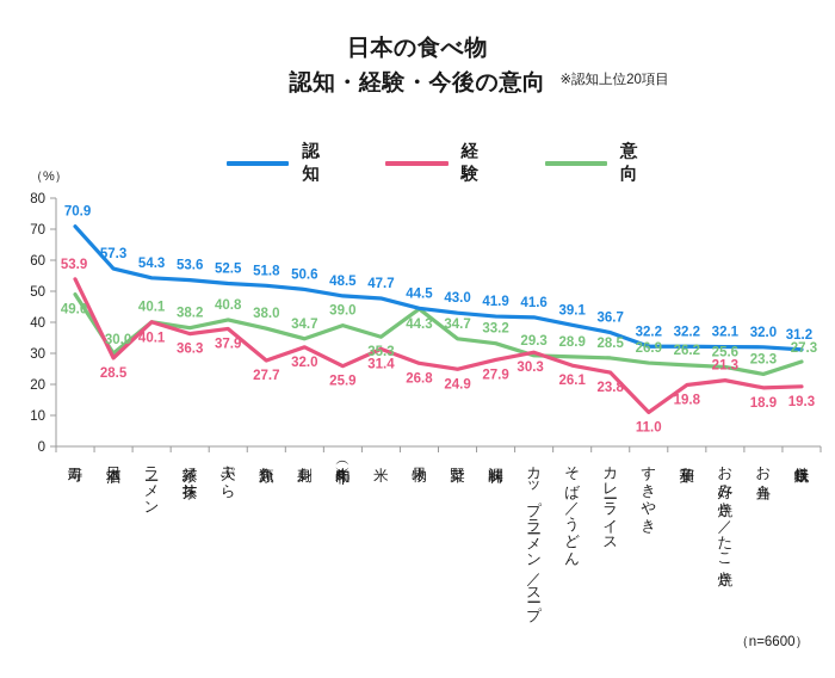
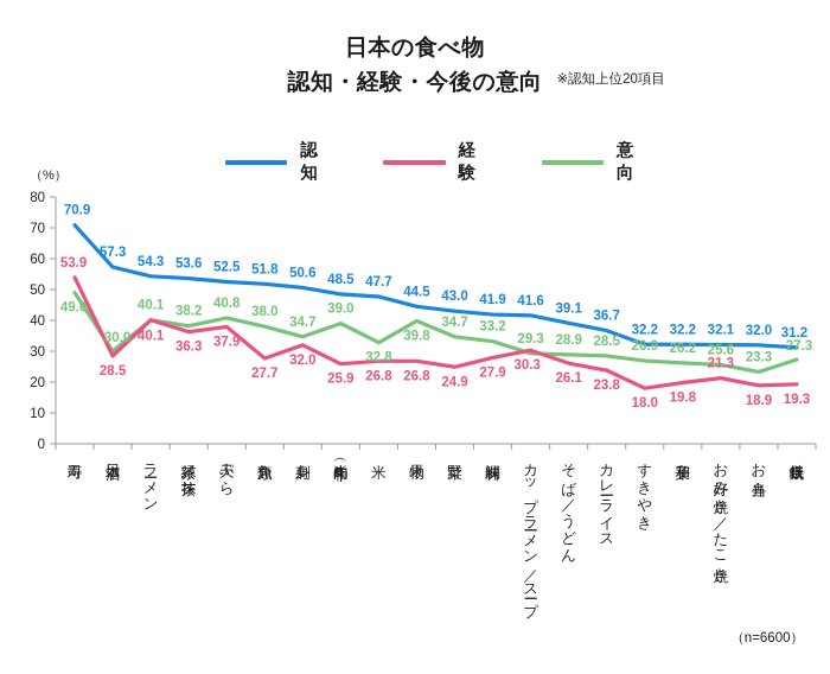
経験/米: 31.4 -> 26.8
意向/米: 35.3 -> 32.8
意向/果物: 44.3 -> 39.8
経験/すきやき: 11.0 -> 18.0
